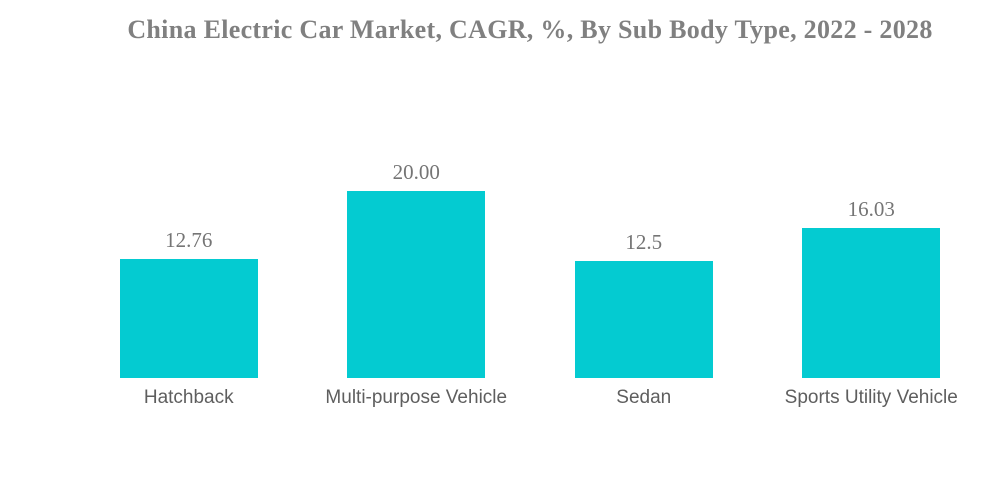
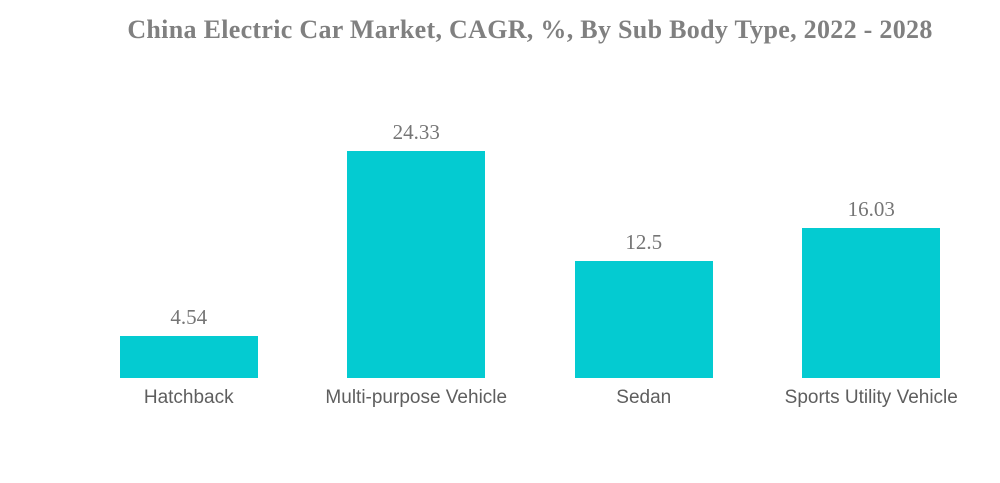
Hatchback: 12.76 -> 4.54
Multi-purpose Vehicle: 20.00 -> 24.33
